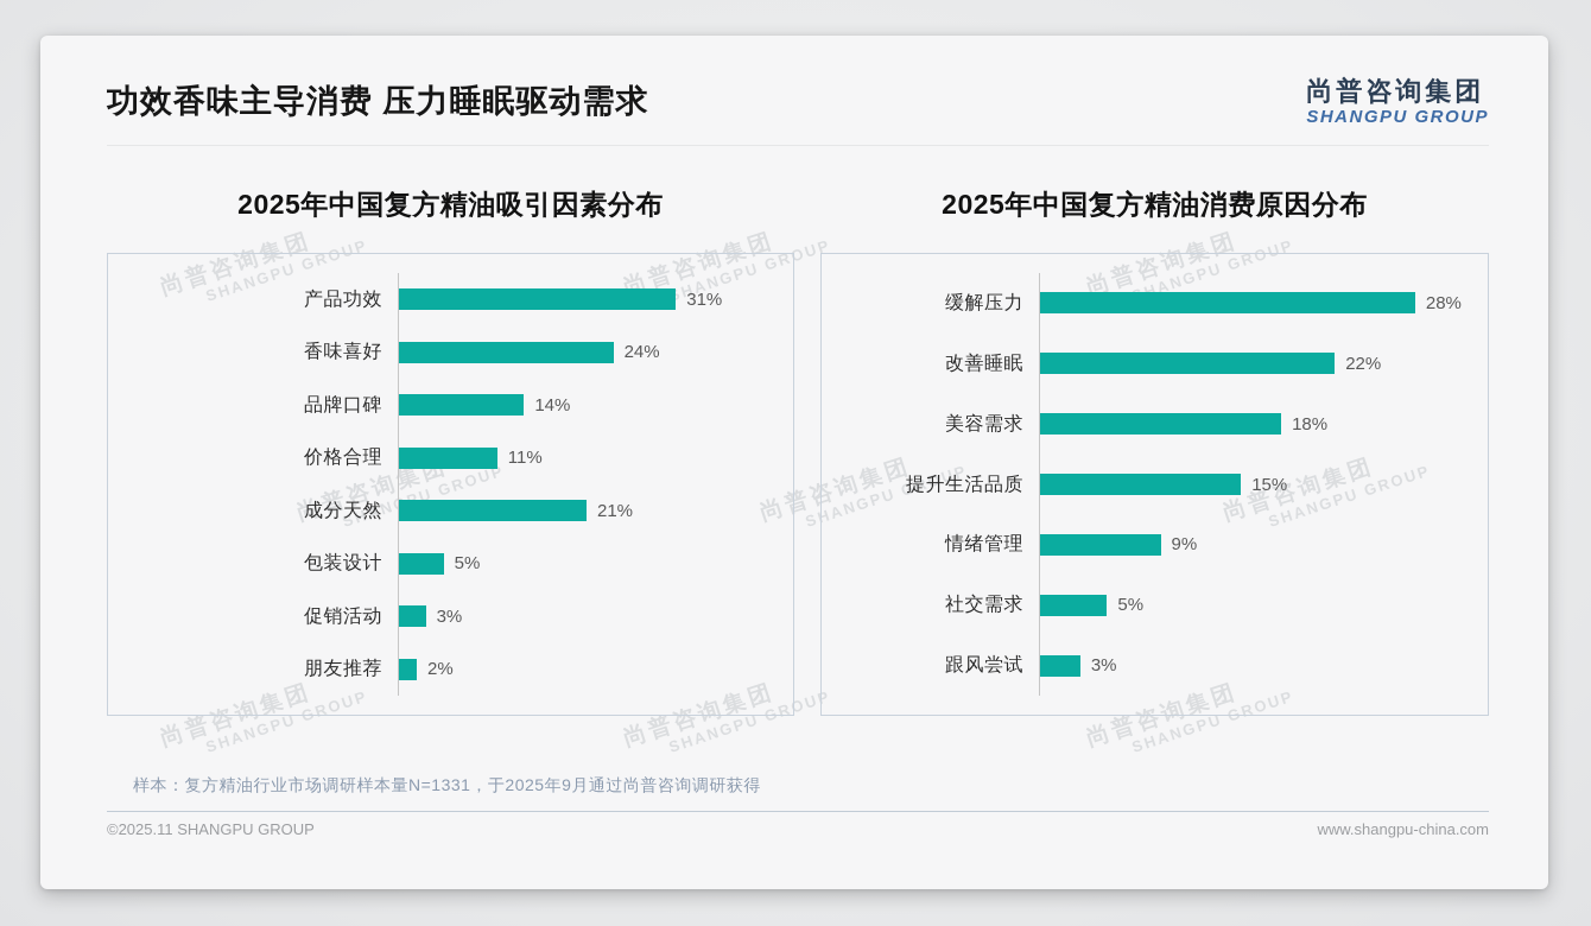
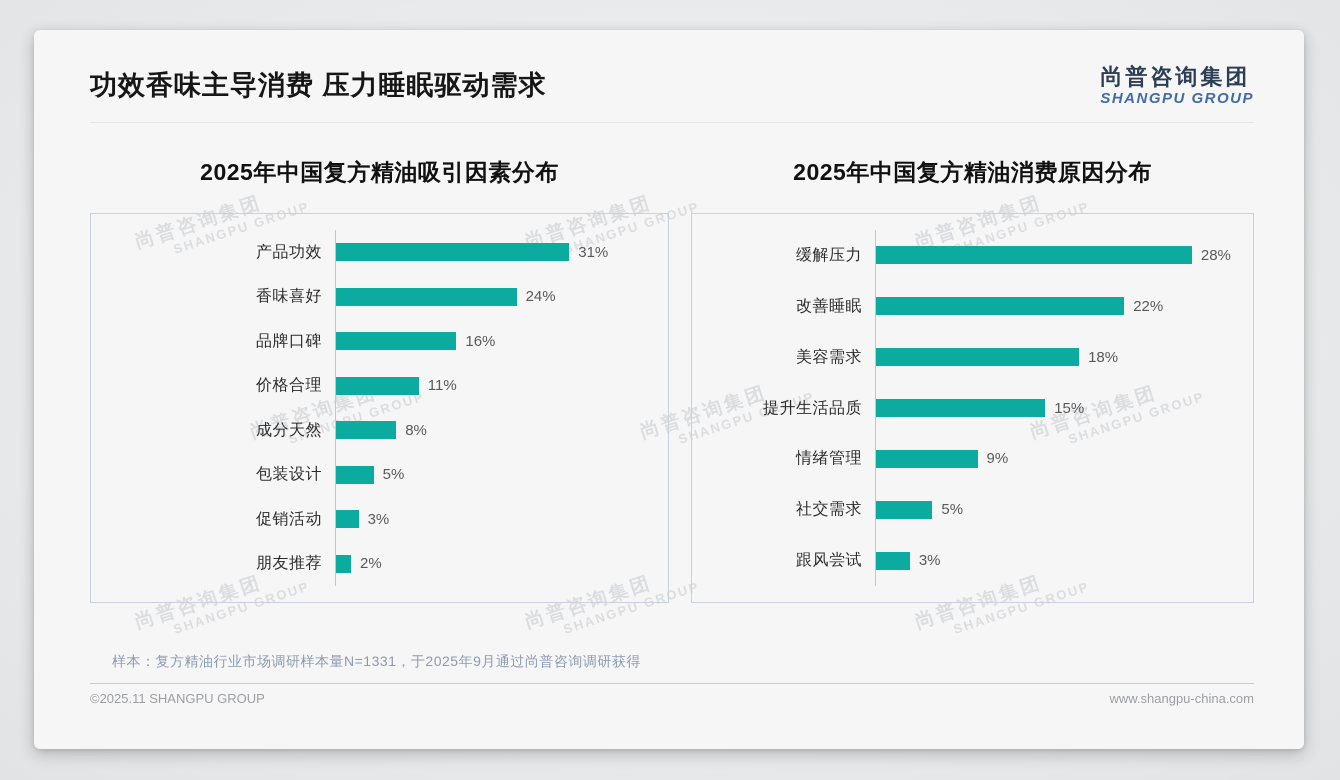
2025年中国复方精油吸引因素分布/品牌口碑: 14% -> 16%
2025年中国复方精油吸引因素分布/成分天然: 21% -> 8%
